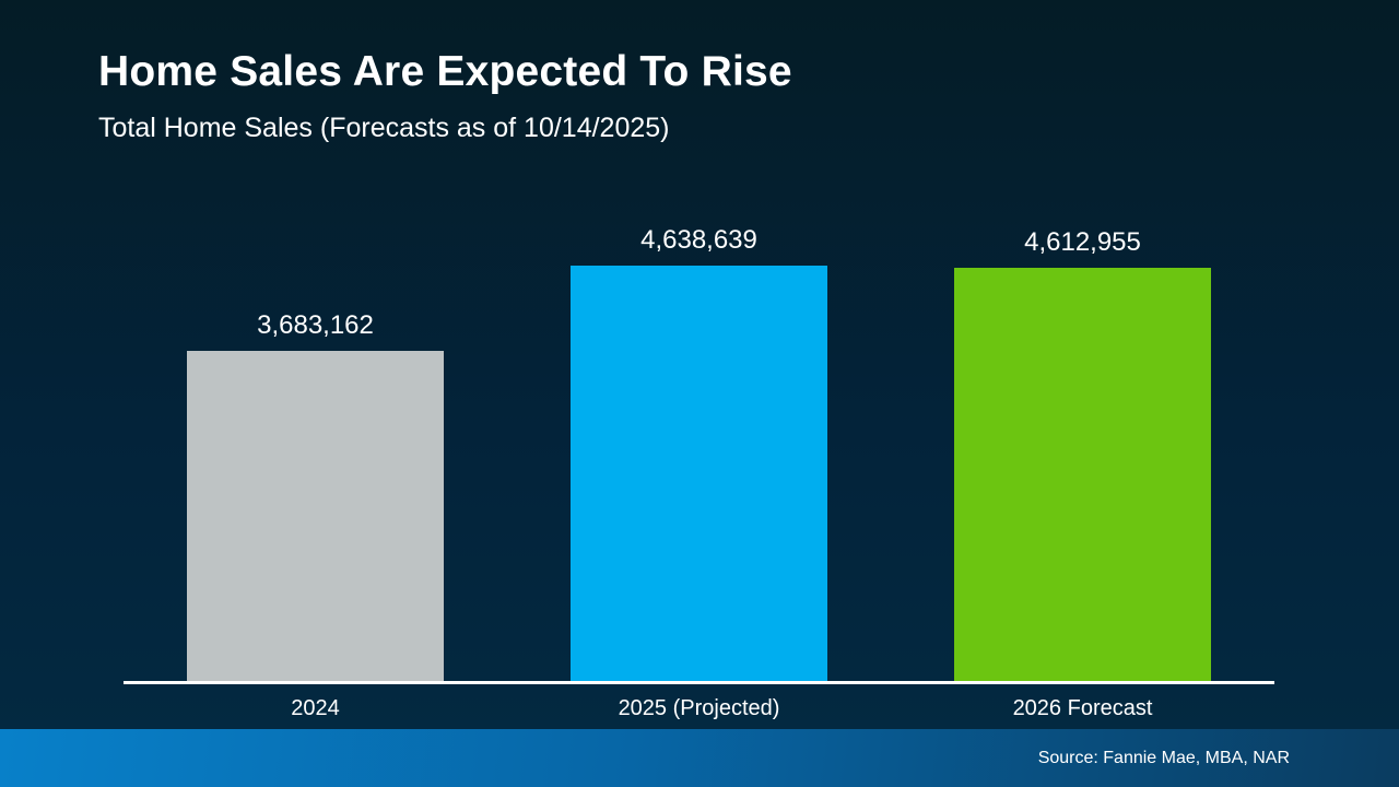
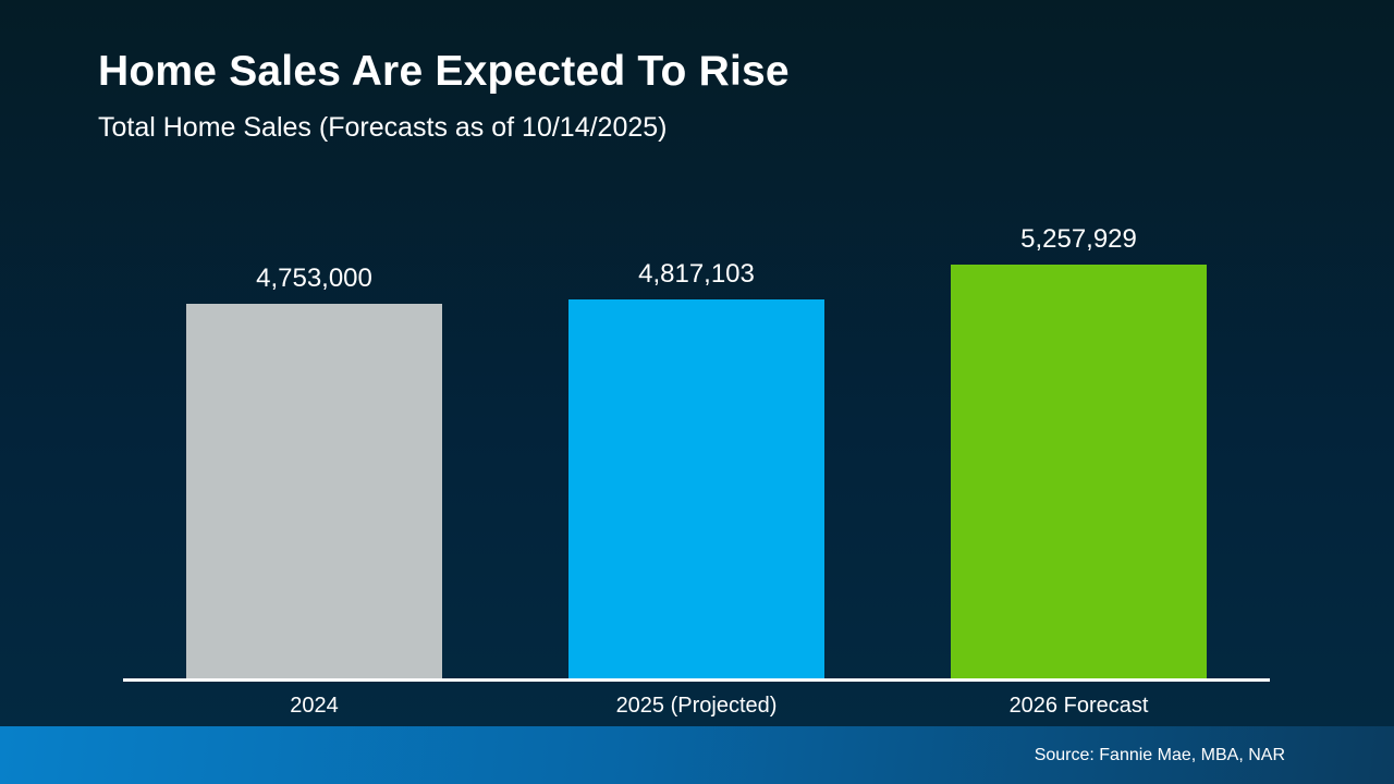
2024: 3,683,162 -> 4,753,000
2025 (Projected): 4,638,639 -> 4,817,103
2026 Forecast: 4,612,955 -> 5,257,929
